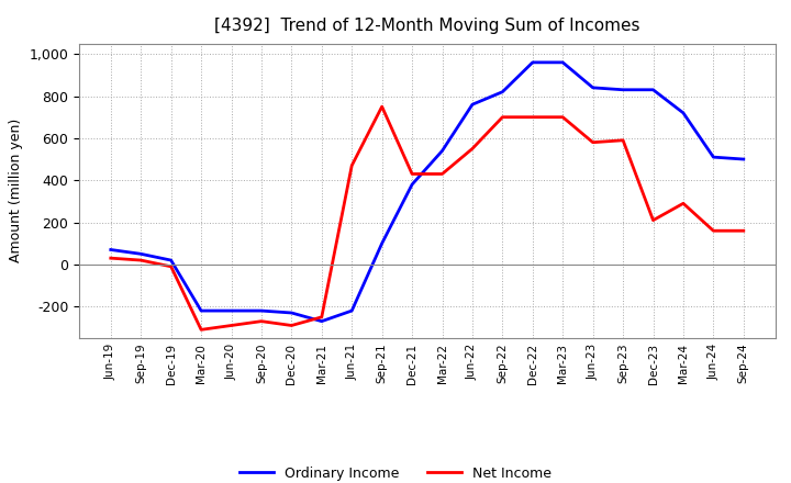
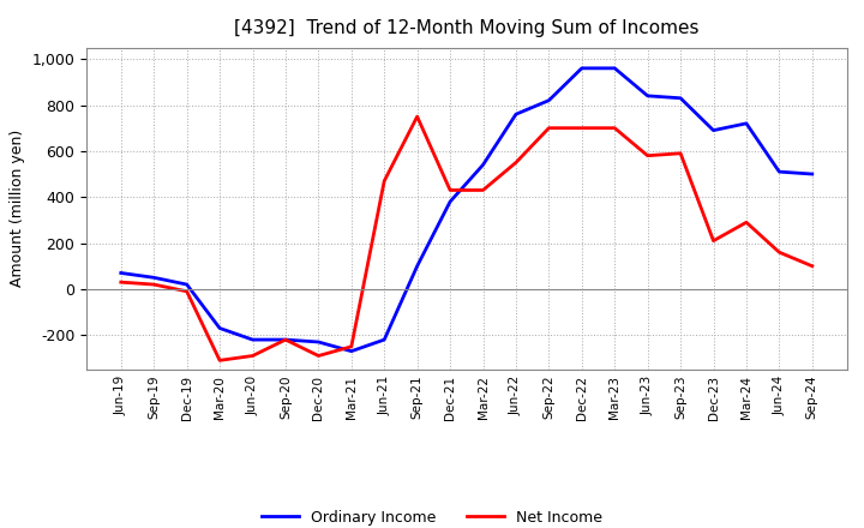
Ordinary Income/Mar-20: -220 -> -170
Net Income/Sep-20: -270 -> -220
Ordinary Income/Dec-23: 830 -> 690
Net Income/Sep-24: 160 -> 100
